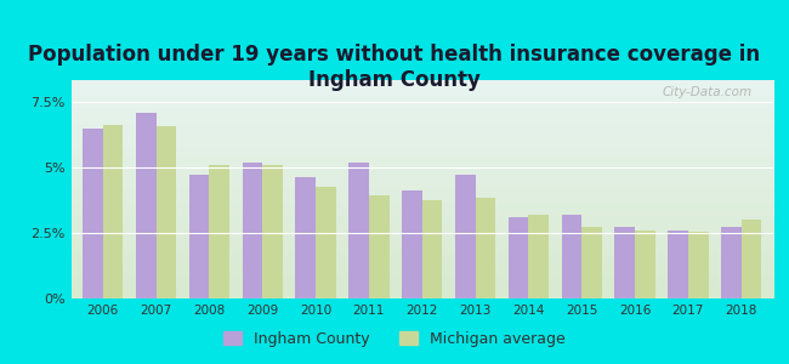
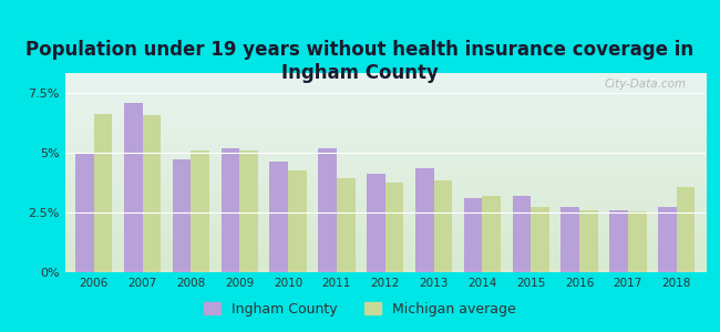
Ingham County/2006: 6.50% -> 5.00%
Ingham County/2013: 4.70% -> 4.35%
Michigan average/2018: 3.00% -> 3.55%
